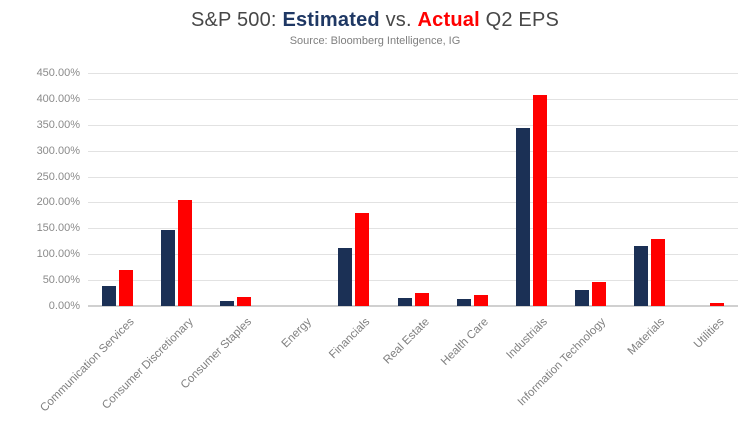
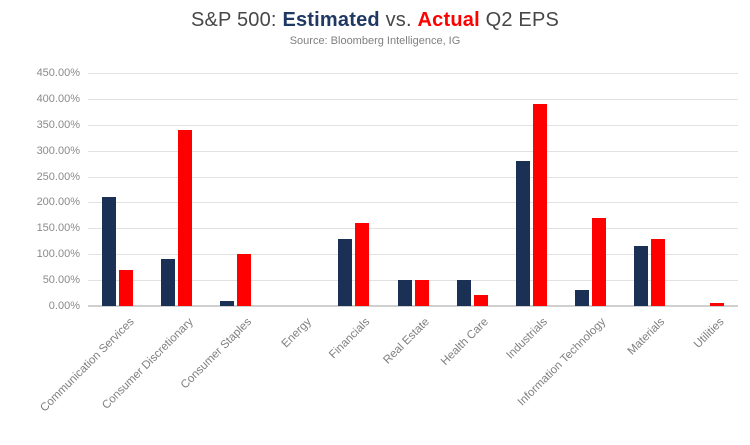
Estimated/Communication Services: 40% -> 210%
Estimated/Consumer Discretionary: 150% -> 90%
Actual/Consumer Discretionary: 200% -> 340%
Actual/Consumer Staples: 20% -> 100%
Estimated/Financials: 110% -> 130%
Actual/Financials: 180% -> 160%
Estimated/Real Estate: 20% -> 50%
Actual/Real Estate: 20% -> 50%
Estimated/Health Care: 10% -> 50%
Estimated/Industrials: 340% -> 280%
Actual/Industrials: 410% -> 390%
Actual/Information Technology: 50% -> 170%
